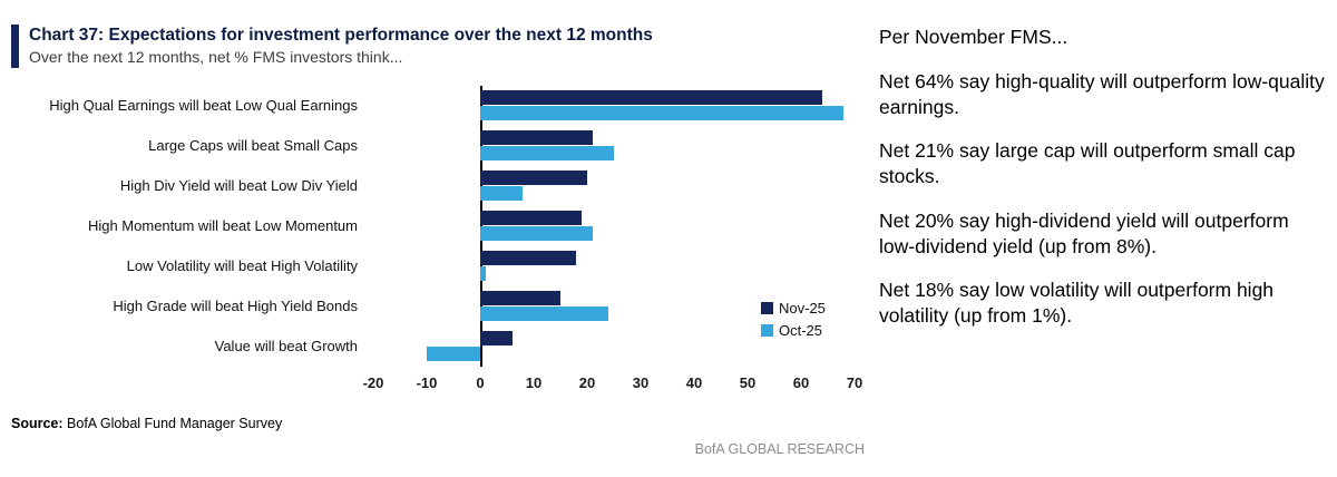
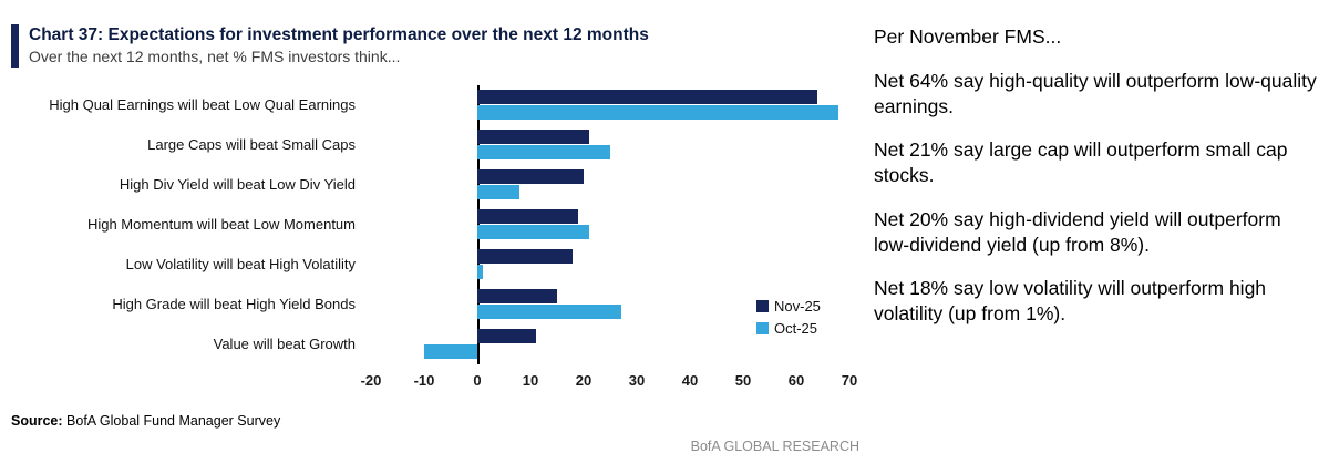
Oct-25/High Grade will beat High Yield Bonds: 24 -> 27
Nov-25/Value will beat Growth: 6 -> 11
